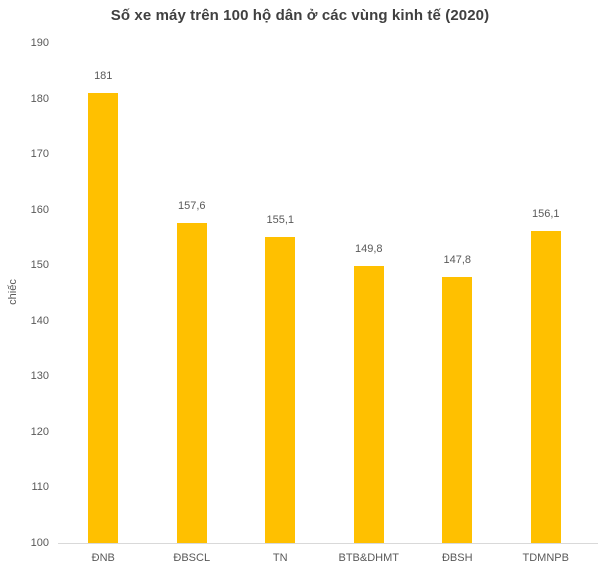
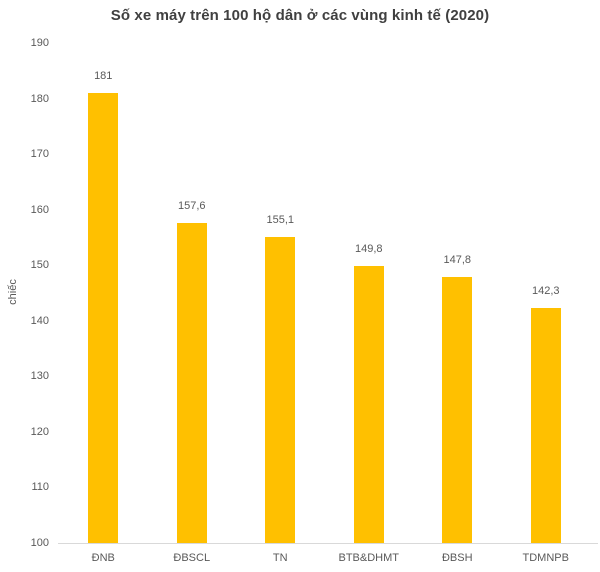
TDMNPB: 156,1 -> 142,3
